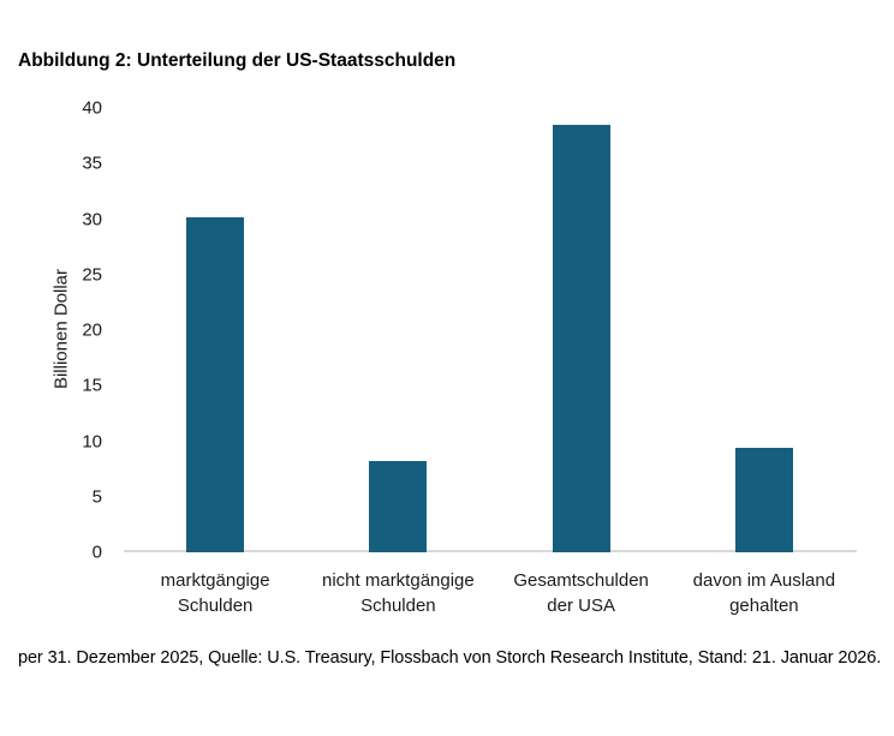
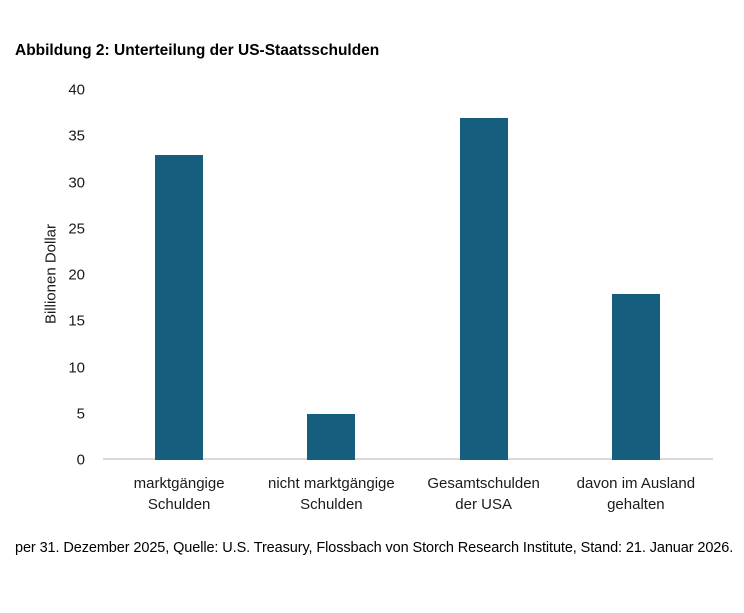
marktgängige Schulden: 30 -> 33
nicht marktgängige Schulden: 8 -> 5
Gesamtschulden der USA: 38 -> 37
davon im Ausland gehalten: 9 -> 18
